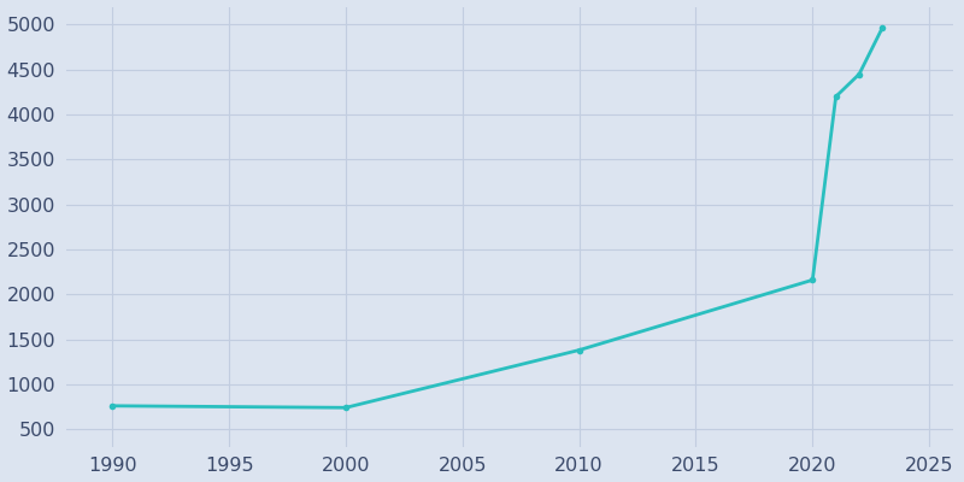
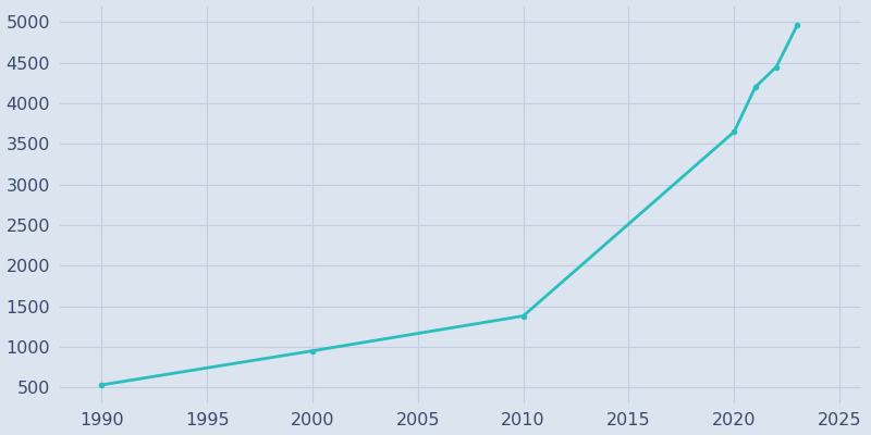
1990: 760 -> 530
2000: 740 -> 950
2020: 2160 -> 3650
